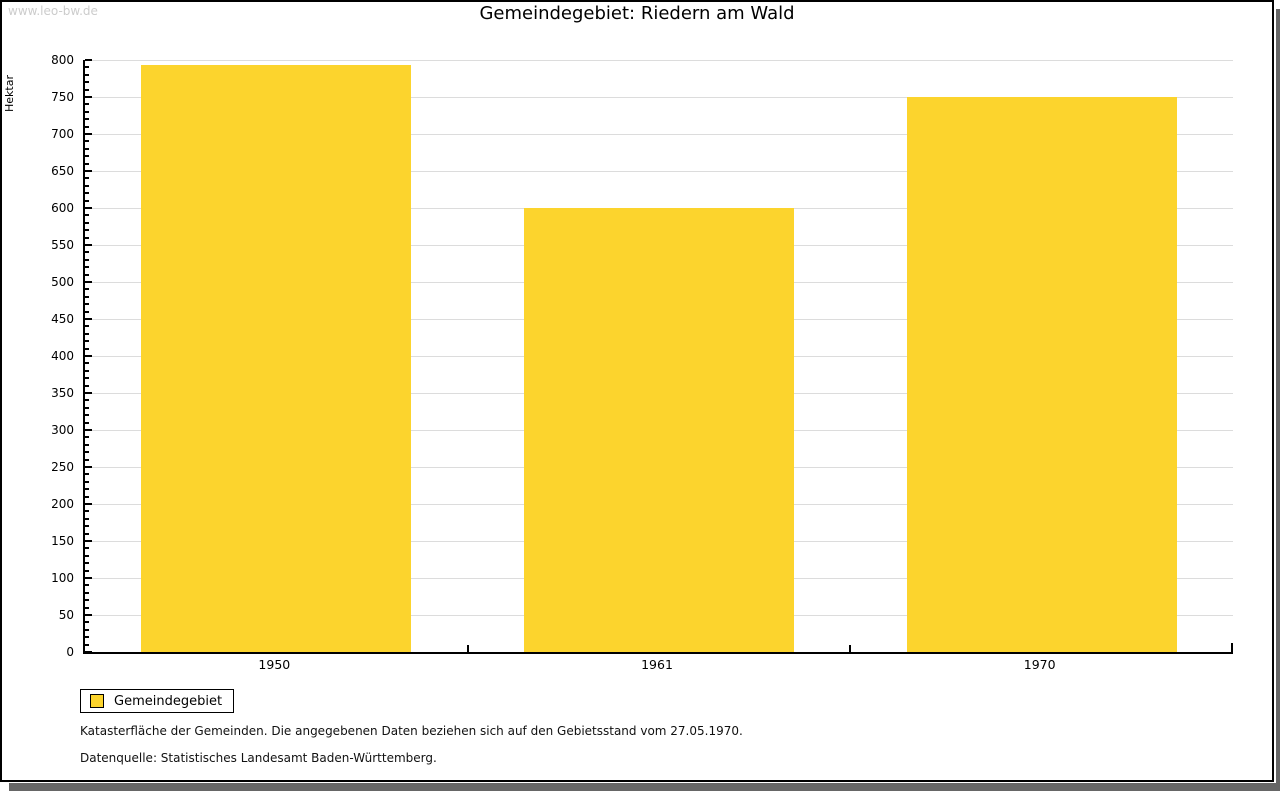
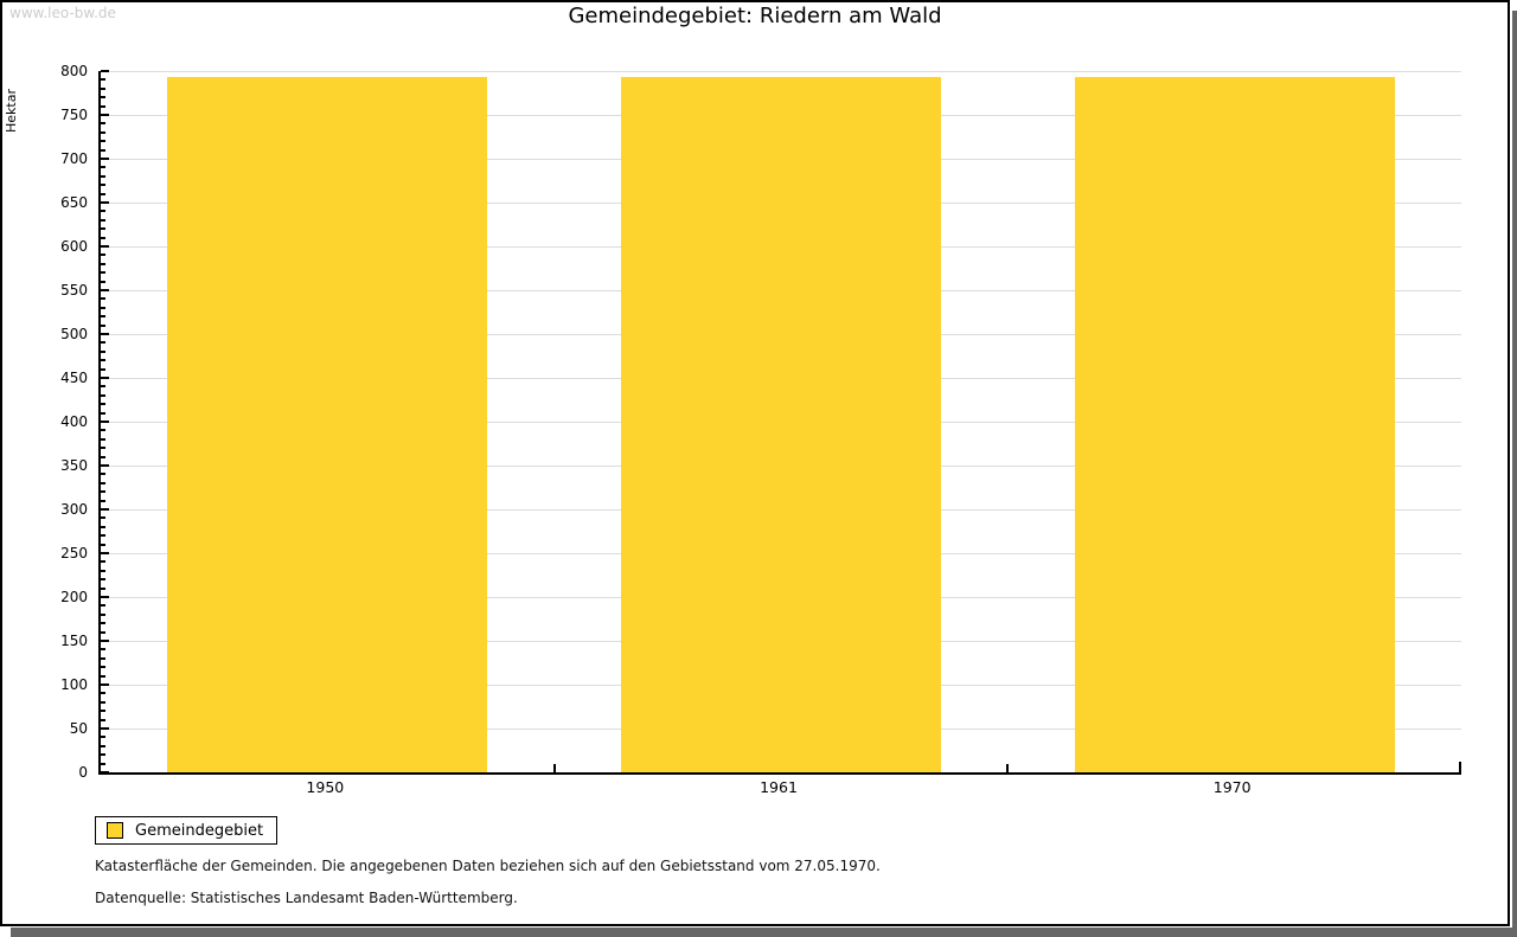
1961: 600 -> 790
1970: 750 -> 790
